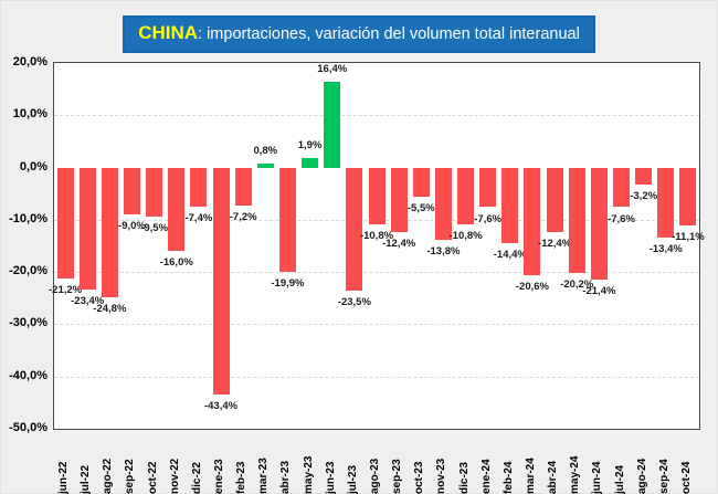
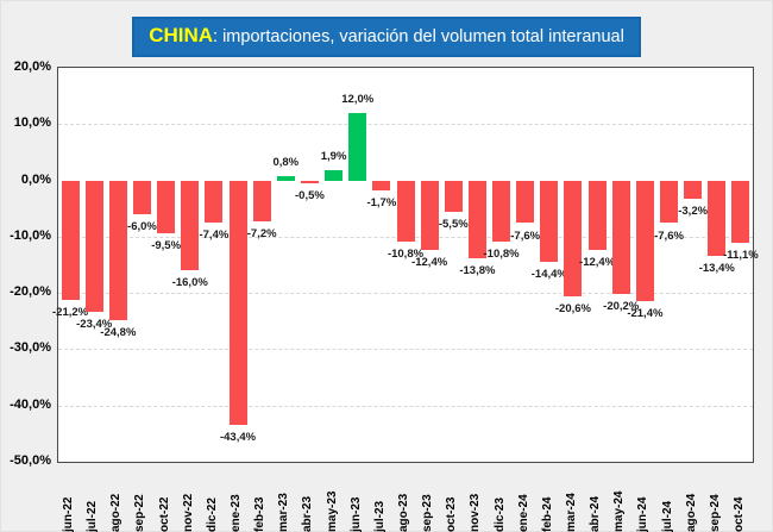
sep-22: -9,0% -> -6,0%
abr-23: -19,9% -> -0,5%
jun-23: 16,4% -> 12,0%
jul-23: -23,5% -> -1,7%
